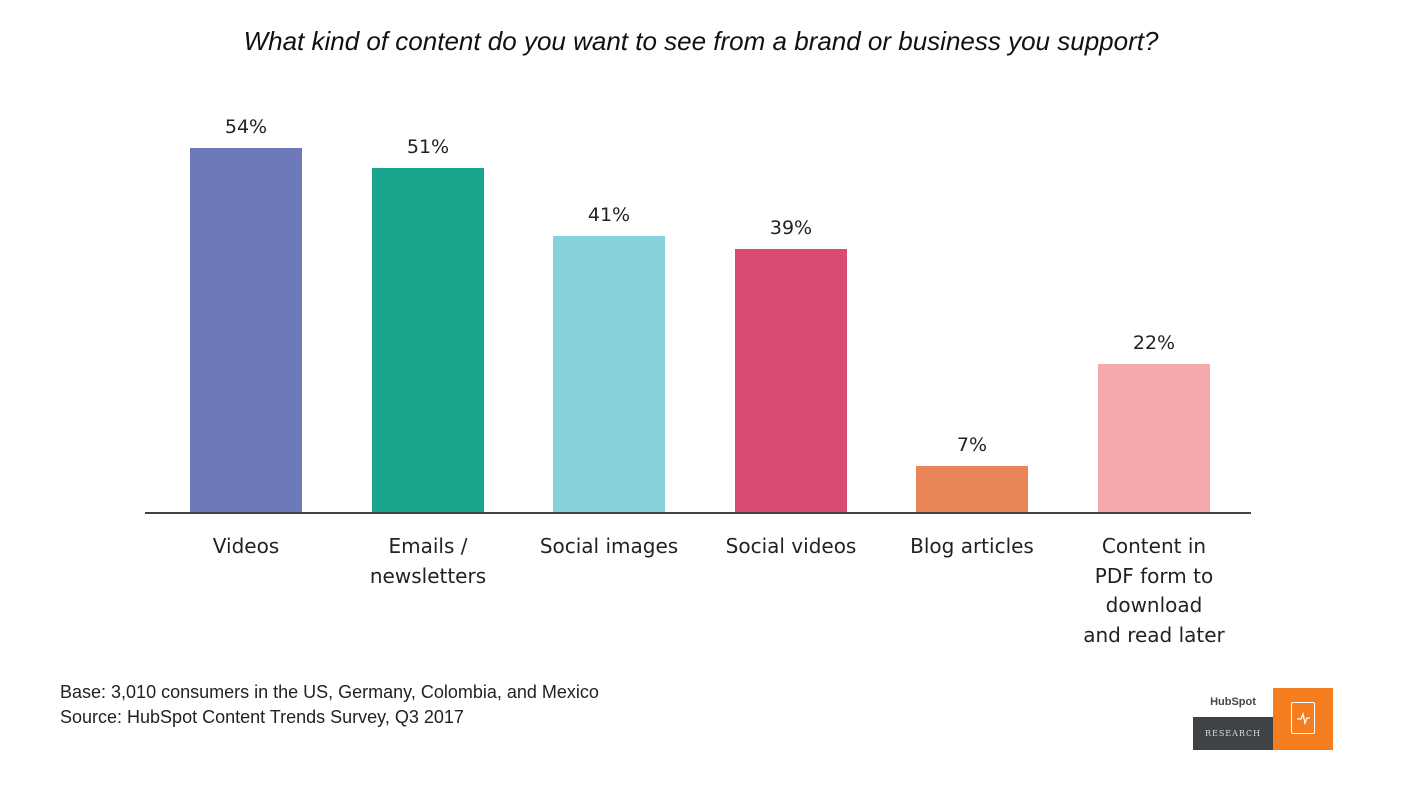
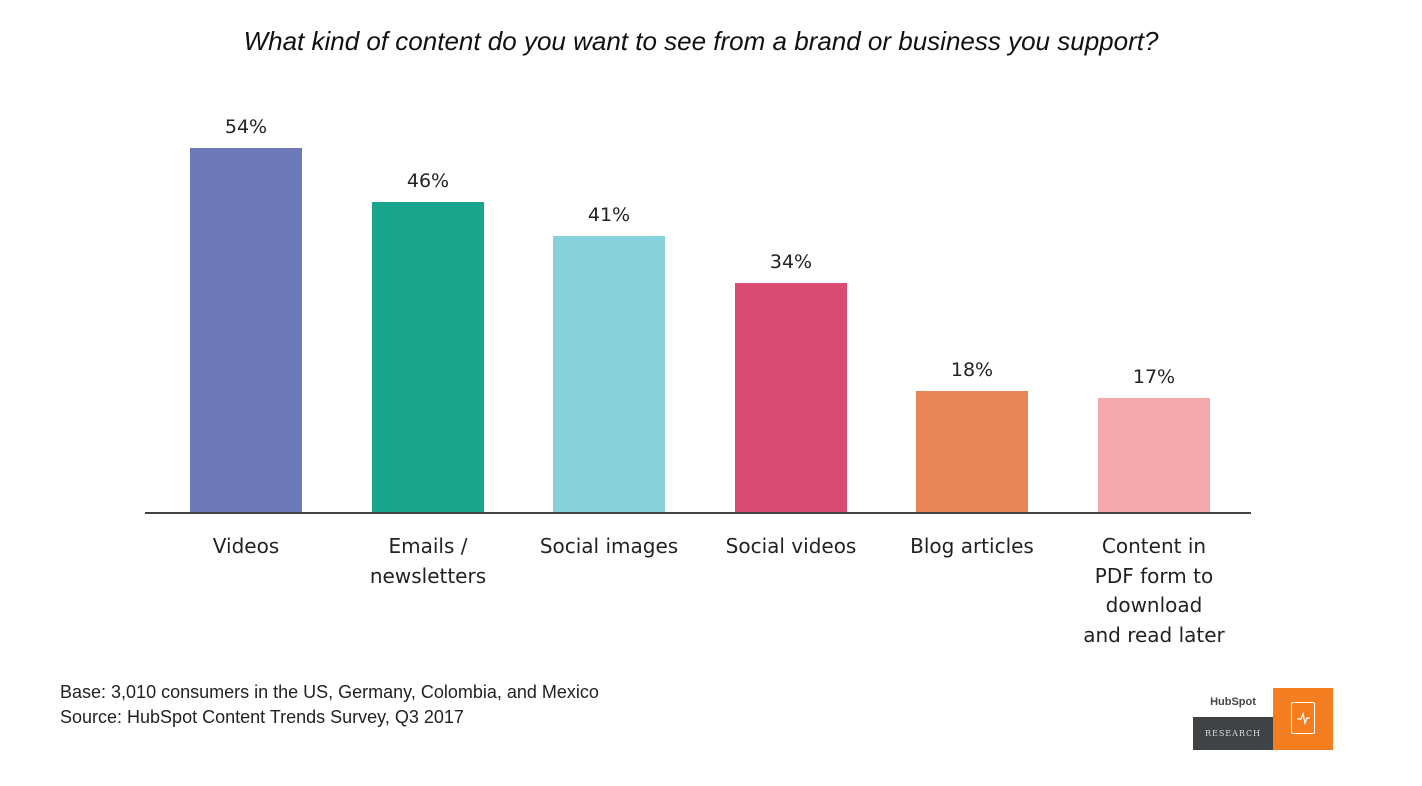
Emails / newsletters: 51% -> 46%
Social videos: 39% -> 34%
Blog articles: 7% -> 18%
Content in PDF form to download and read later: 22% -> 17%
